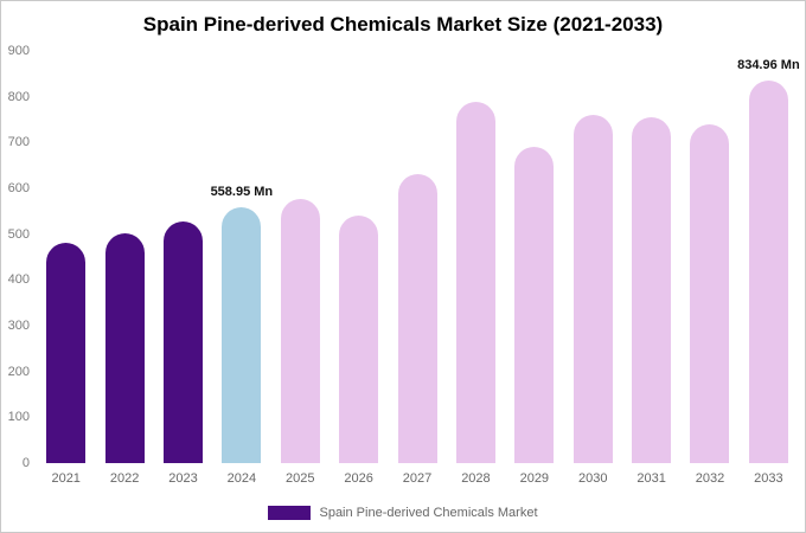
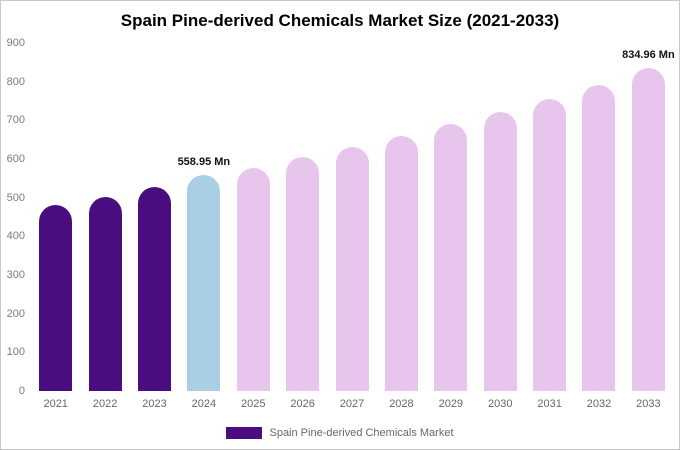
2026: 540 -> 600
2028: 790 -> 660
2030: 760 -> 720
2032: 740 -> 790
